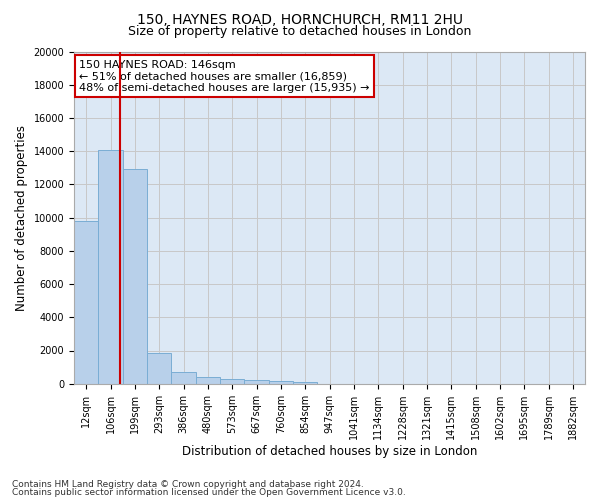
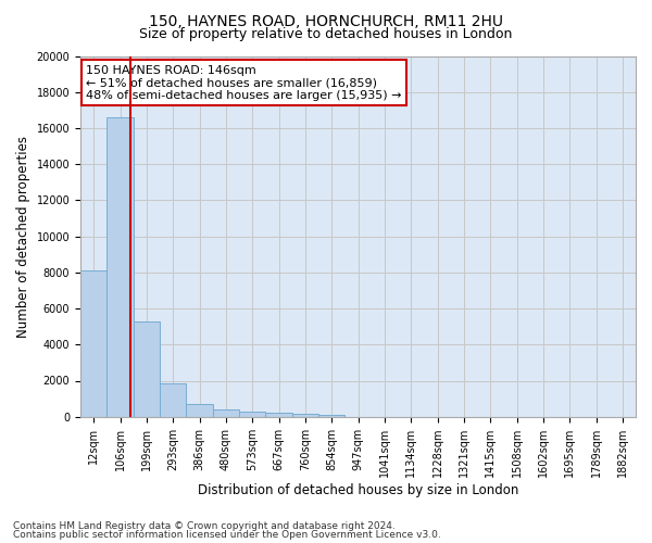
12sqm: 9800 -> 8100
106sqm: 14100 -> 16600
199sqm: 12900 -> 5300
